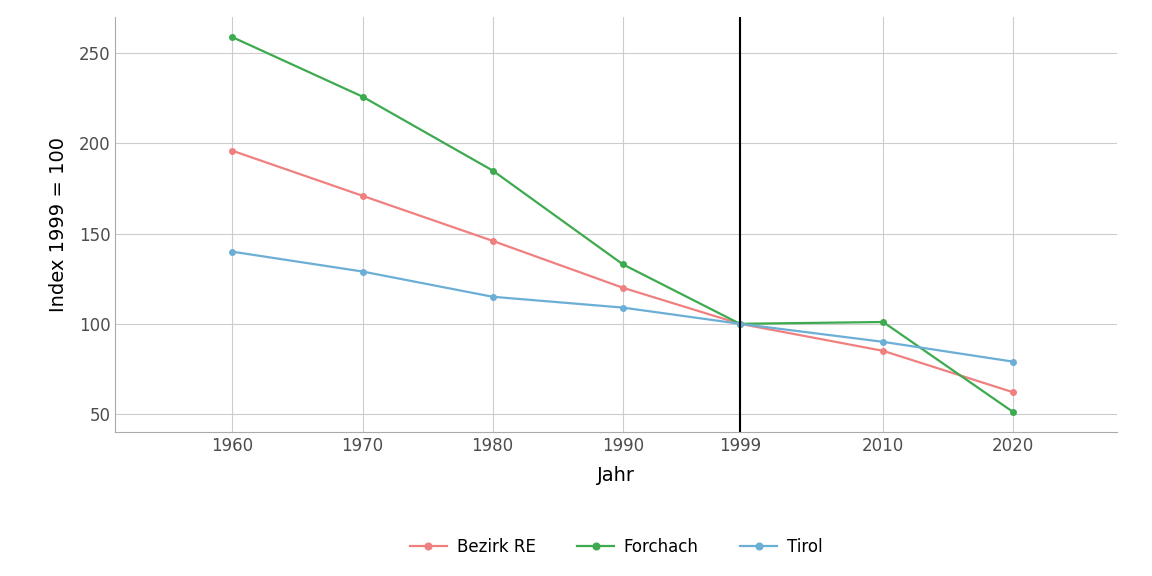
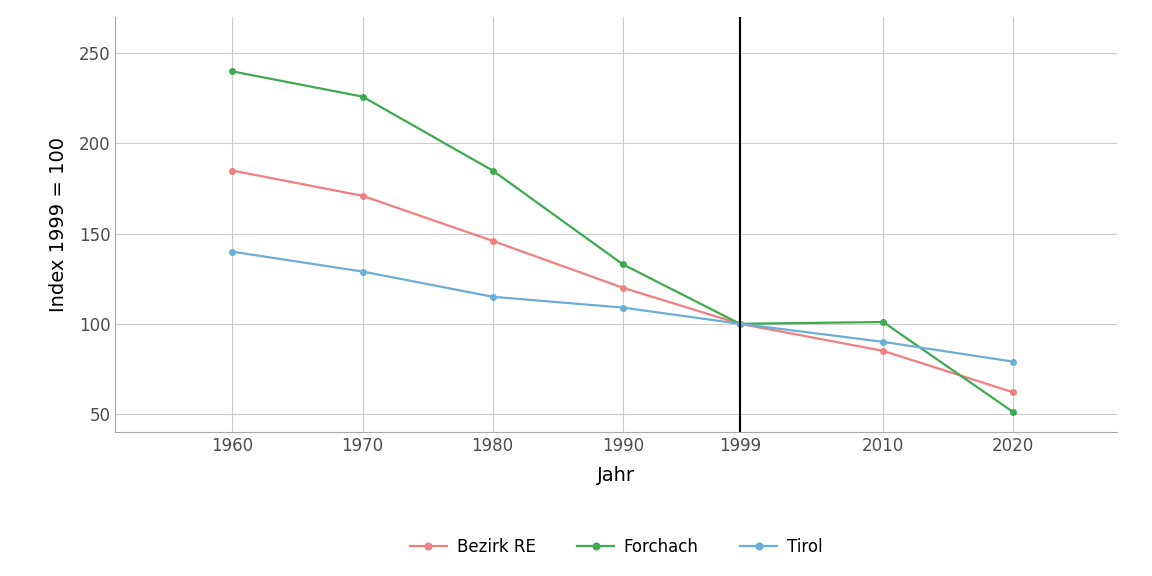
Bezirk RE/1960: 196 -> 185
Forchach/1960: 259 -> 240
